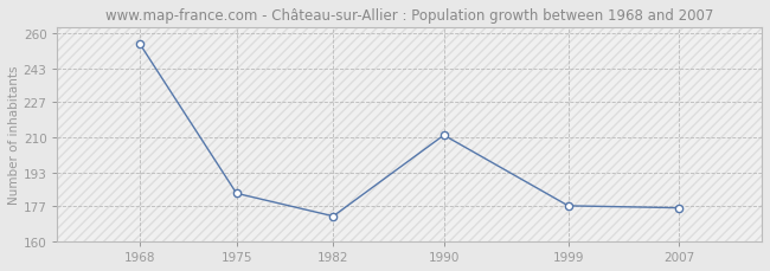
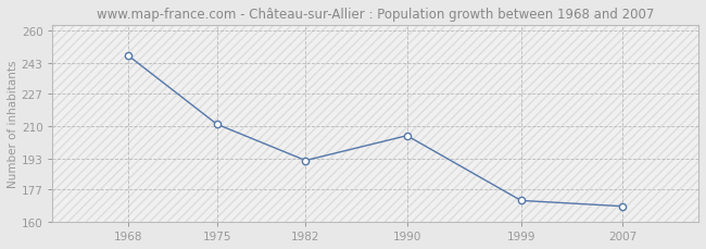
1968: 255 -> 247
1975: 183 -> 211
1982: 172 -> 192
1990: 211 -> 205
1999: 177 -> 171
2007: 176 -> 168
